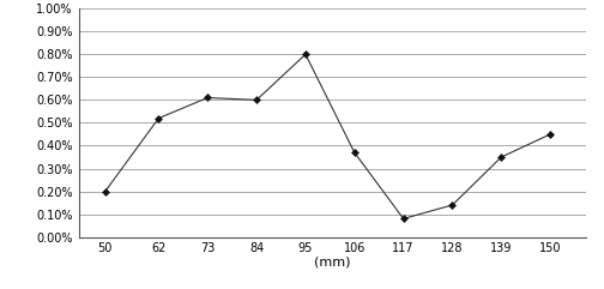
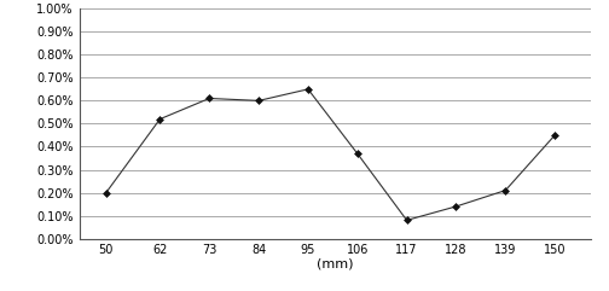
95: 0.80% -> 0.65%
139: 0.35% -> 0.21%
